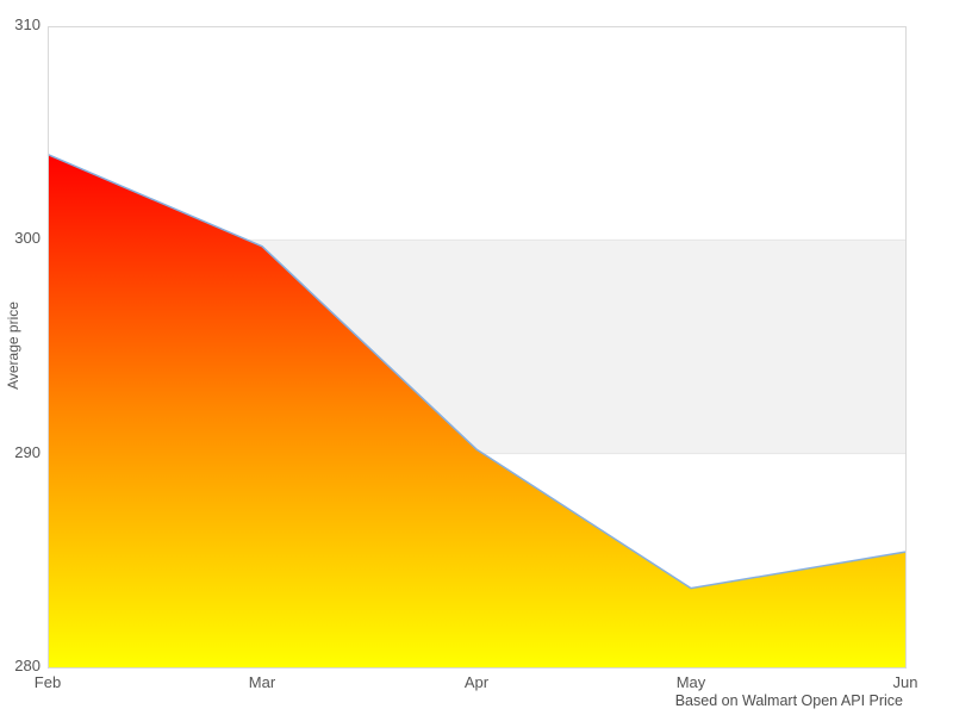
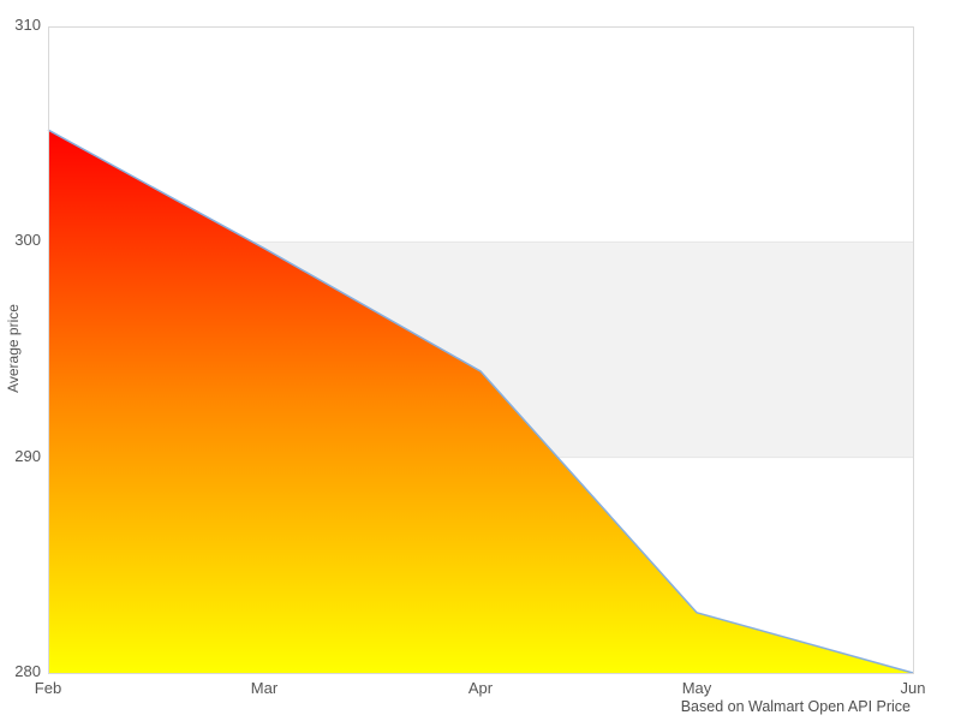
Feb: 304.0 -> 305.2
Apr: 290.2 -> 294.0
May: 283.7 -> 282.8
Jun: 285.4 -> 280.0
